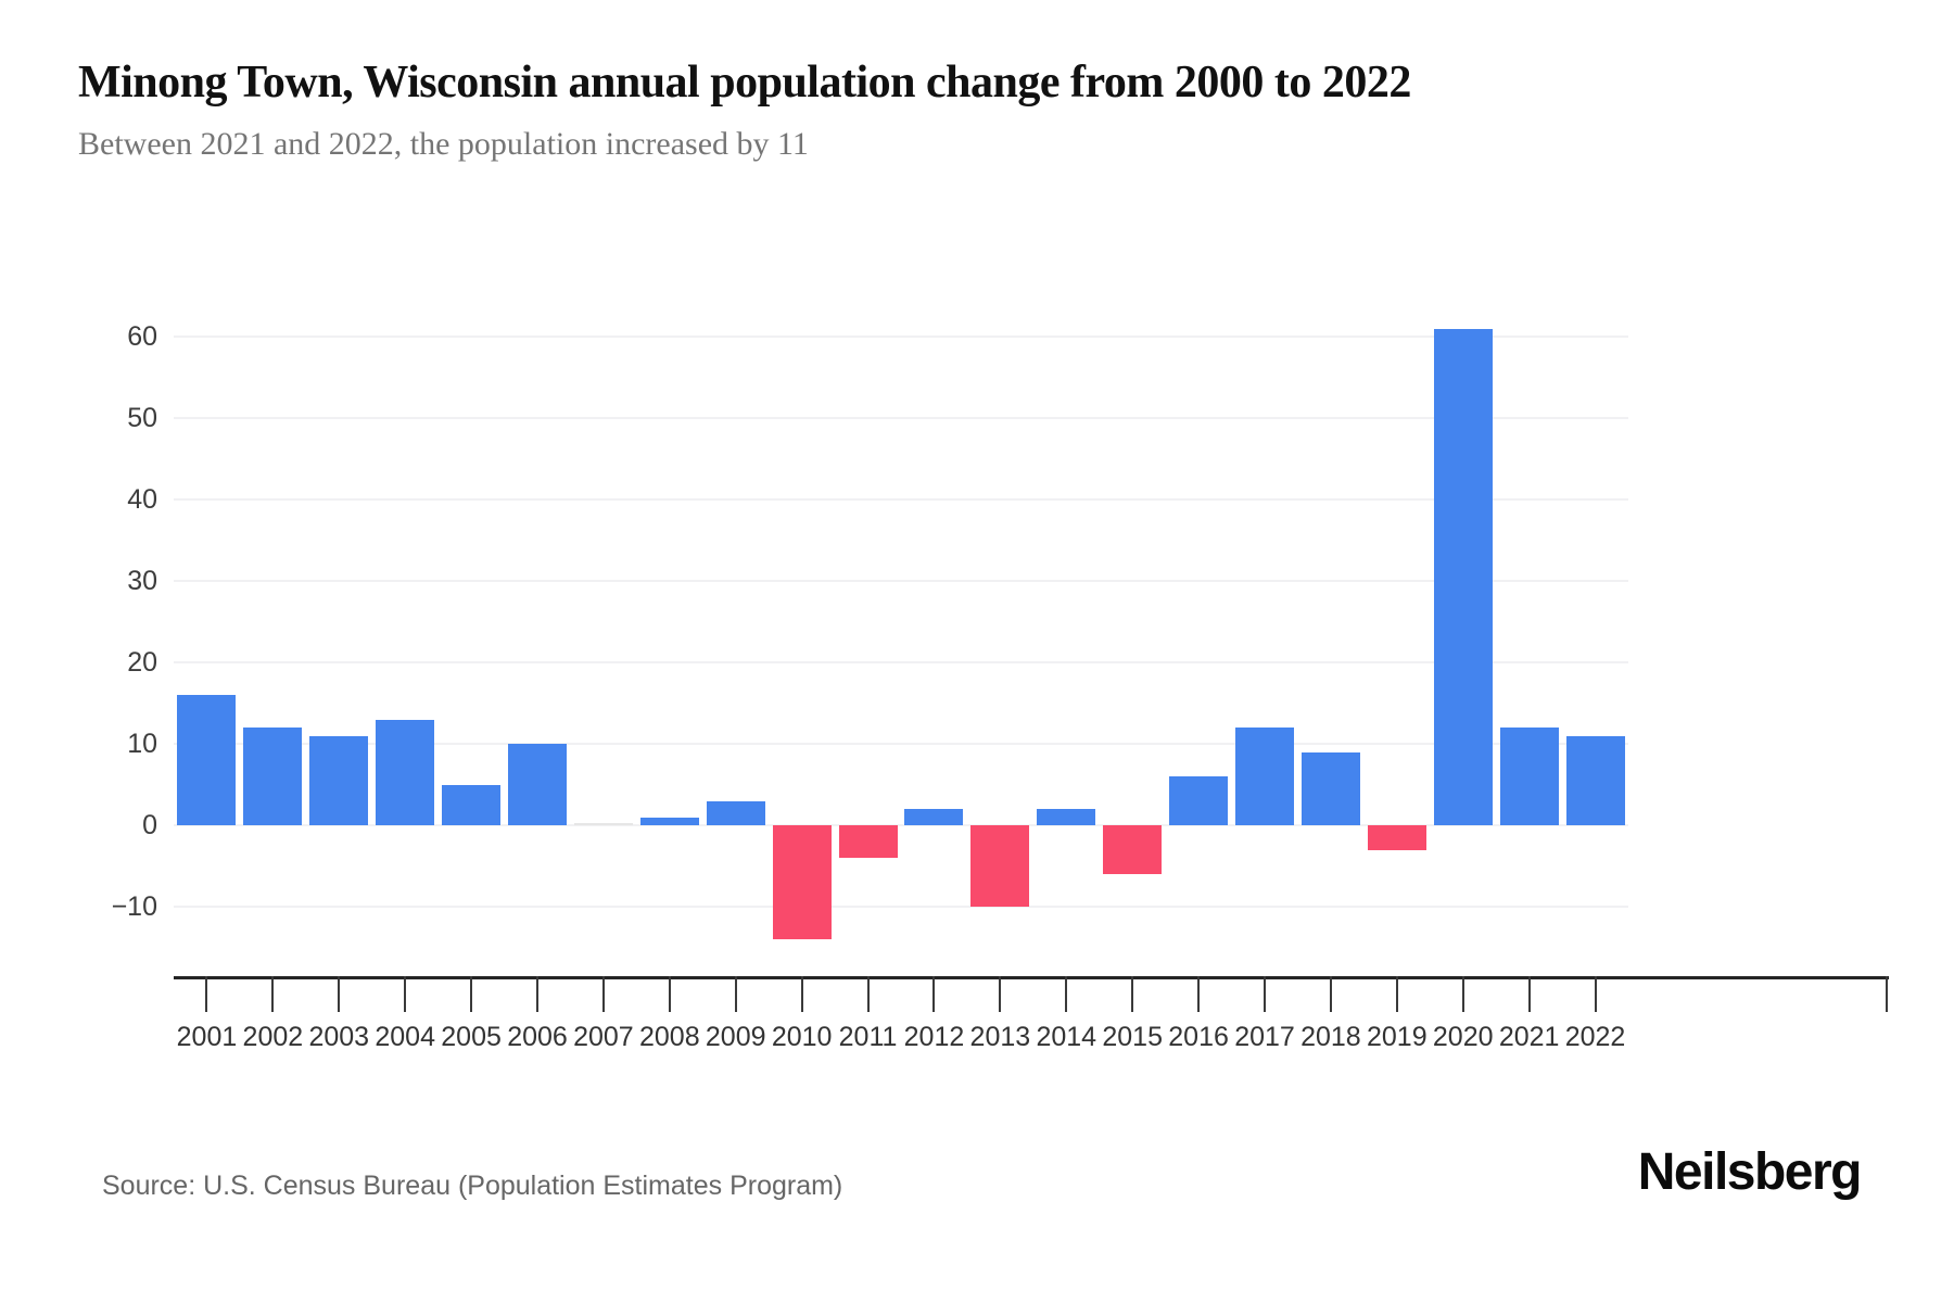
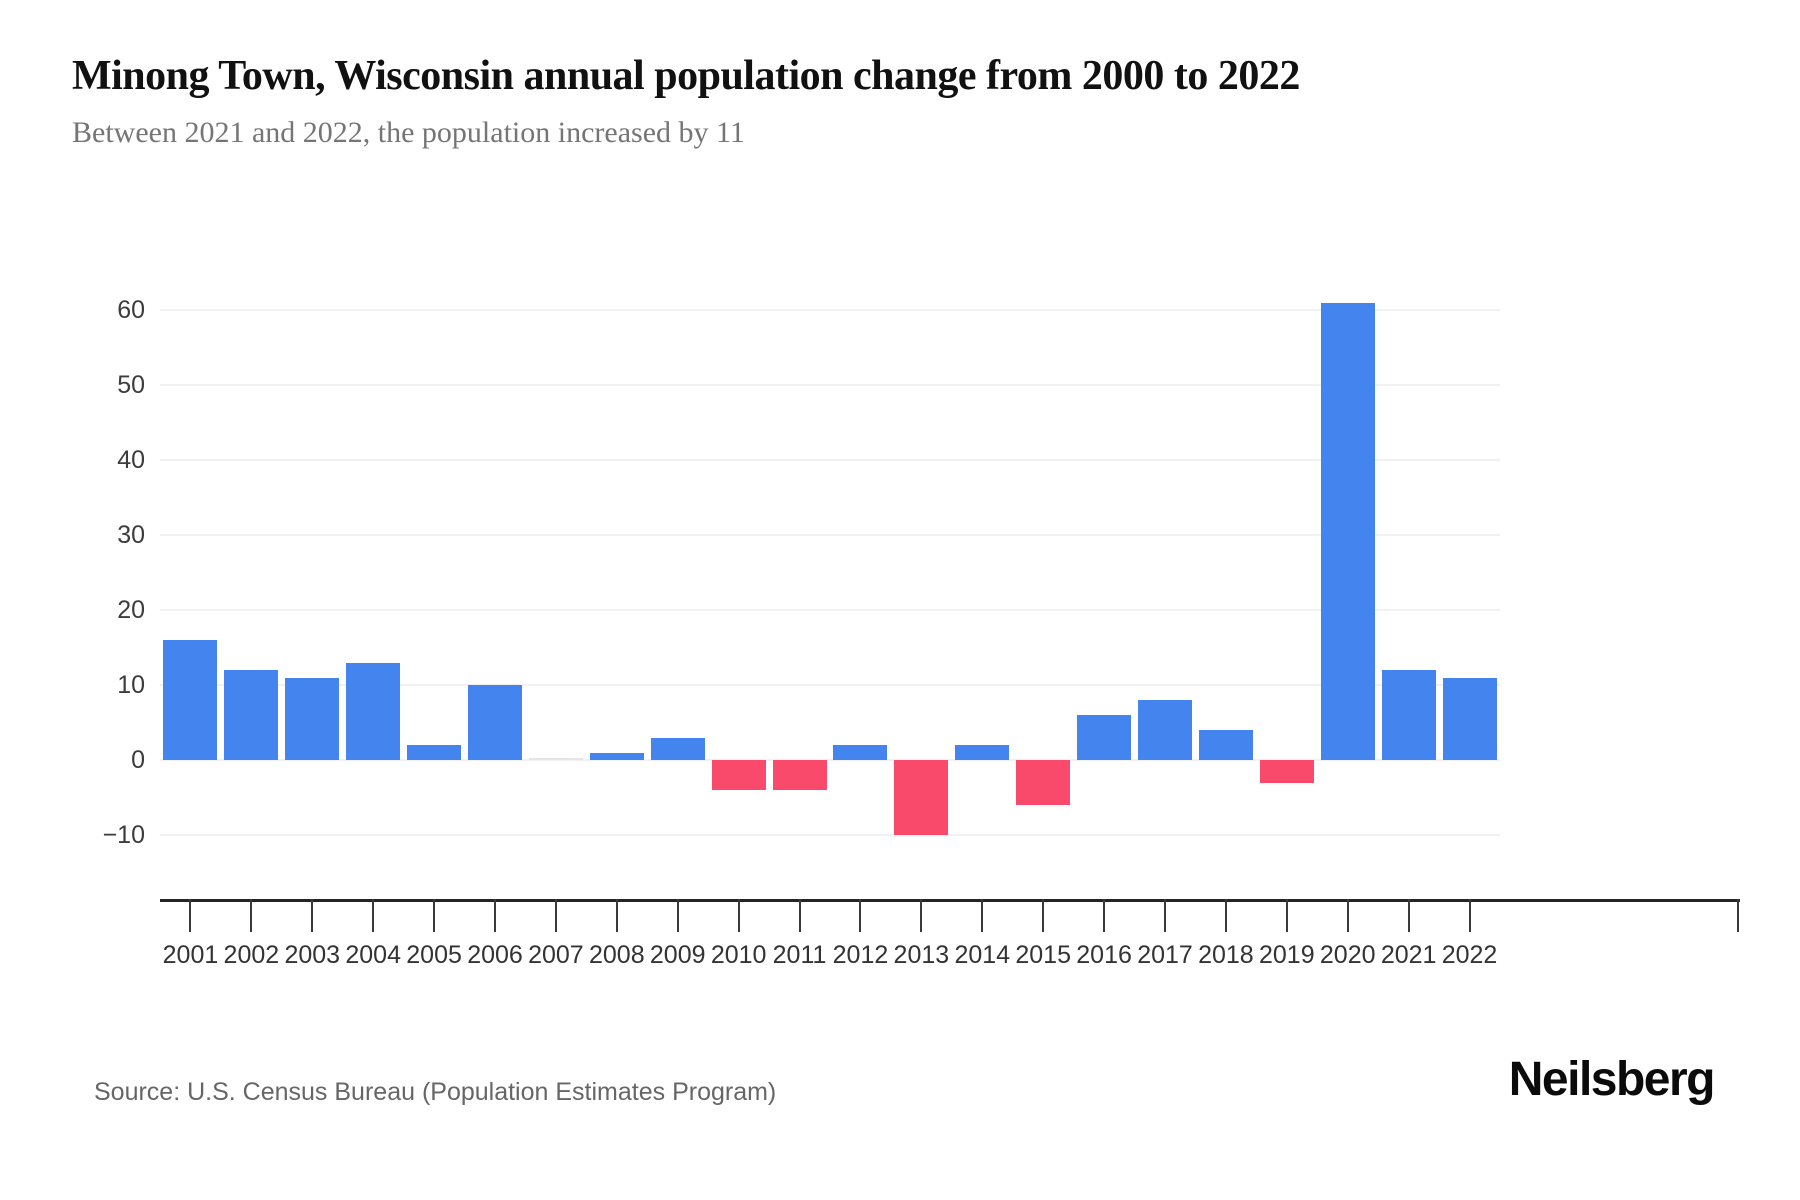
2005: 5 -> 2
2010: -14 -> -4
2017: 12 -> 8
2018: 9 -> 4
